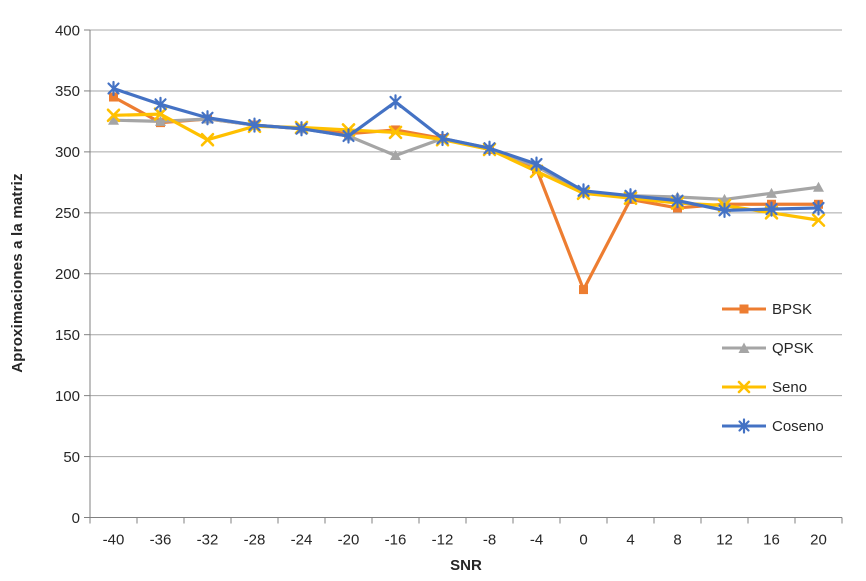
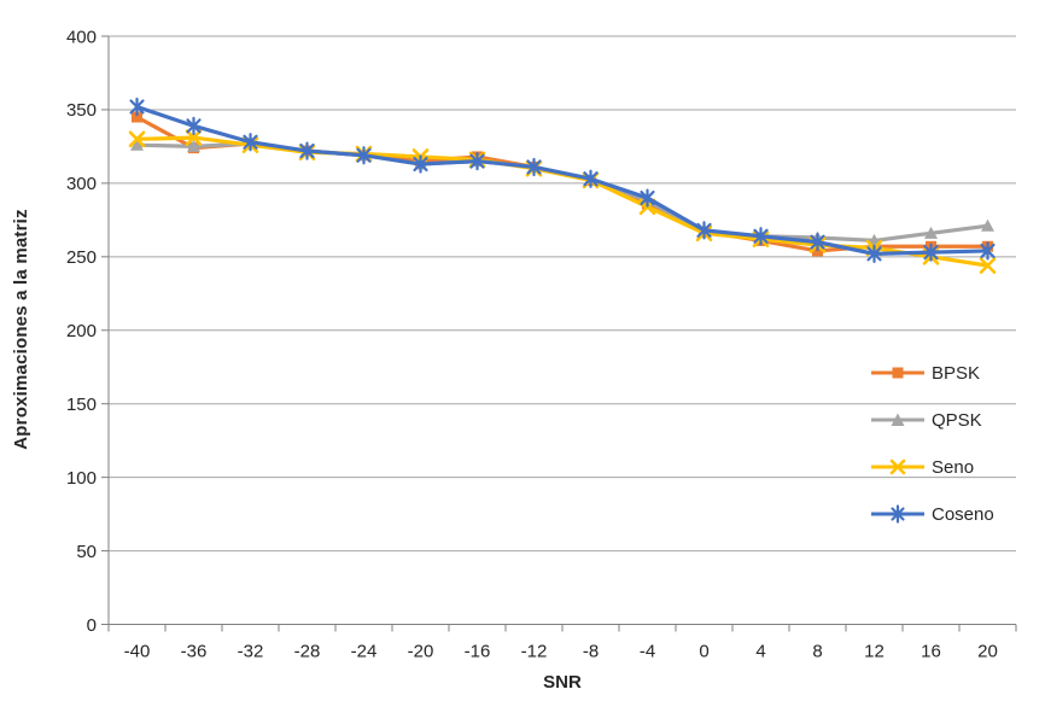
Seno/-32: 310 -> 326
QPSK/-16: 297 -> 315
Coseno/-16: 341 -> 315
BPSK/0: 187 -> 267
